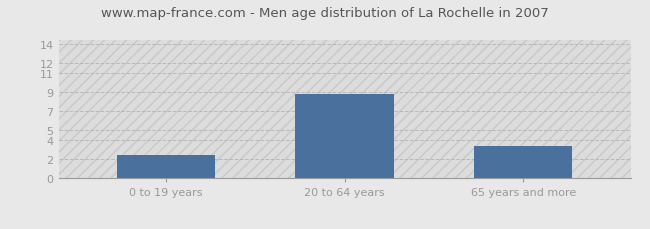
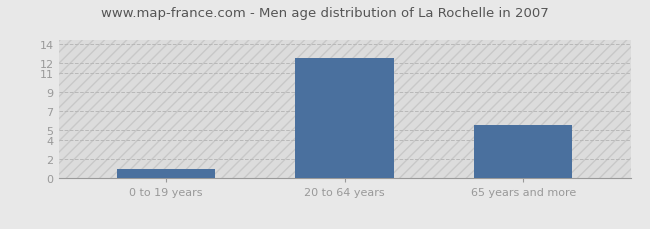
0 to 19 years: 2.4 -> 1.0
20 to 64 years: 8.8 -> 12.6
65 years and more: 3.4 -> 5.6
